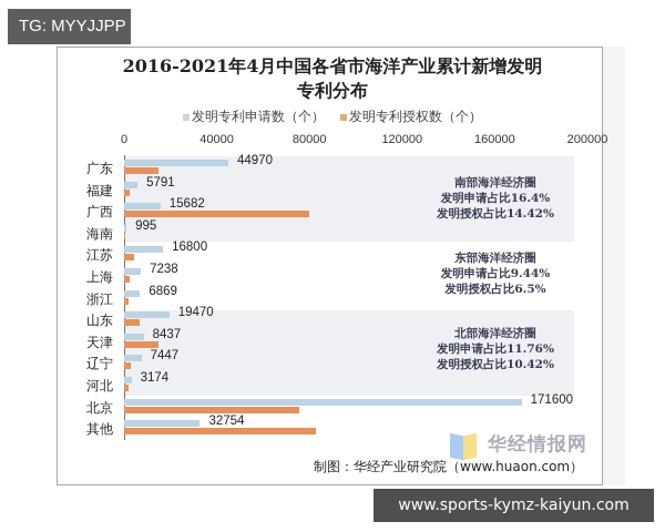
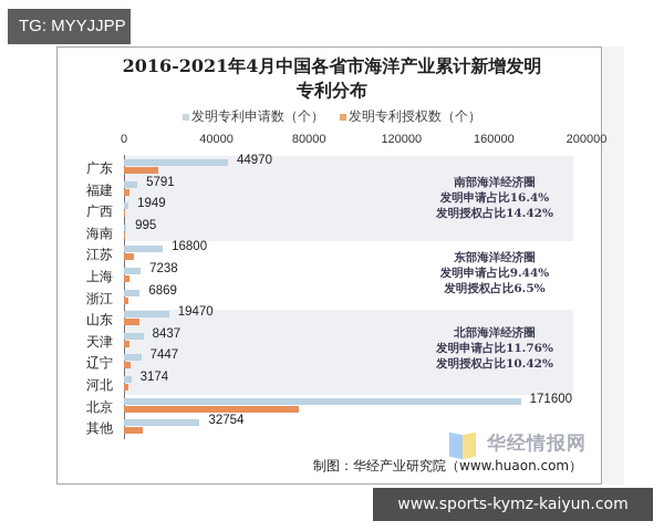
发明专利申请数（个）/广西: 15682 -> 1949
发明专利授权数（个）/广西: 80000 -> 1000
发明专利授权数（个）/天津: 15000 -> 3000
发明专利授权数（个）/其他: 83000 -> 8000
